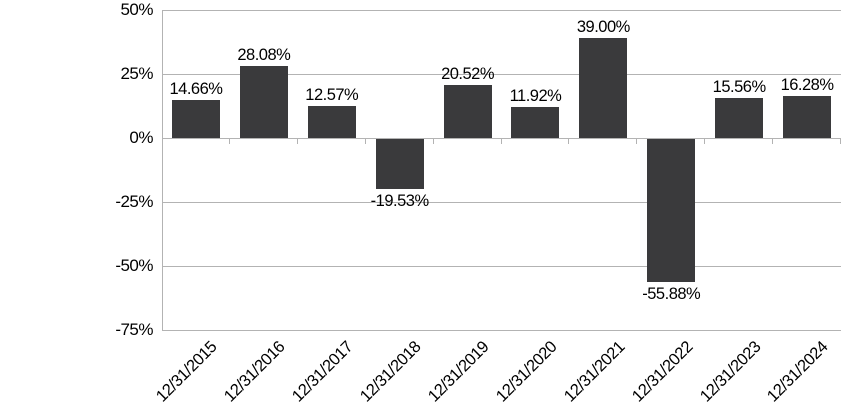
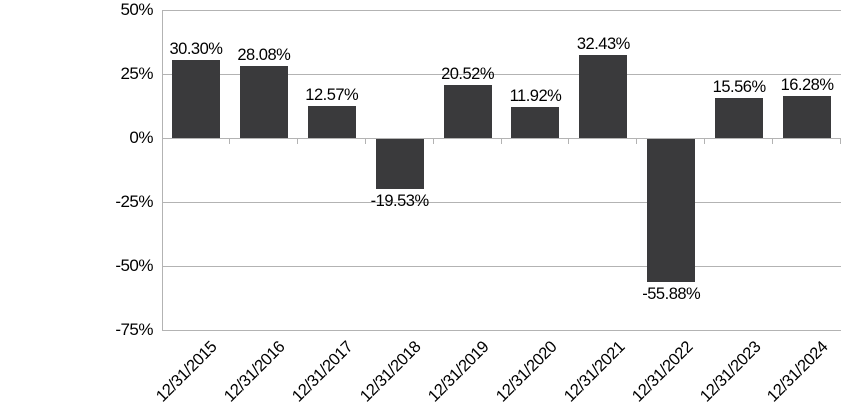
12/31/2015: 14.66% -> 30.30%
12/31/2021: 39.00% -> 32.43%
